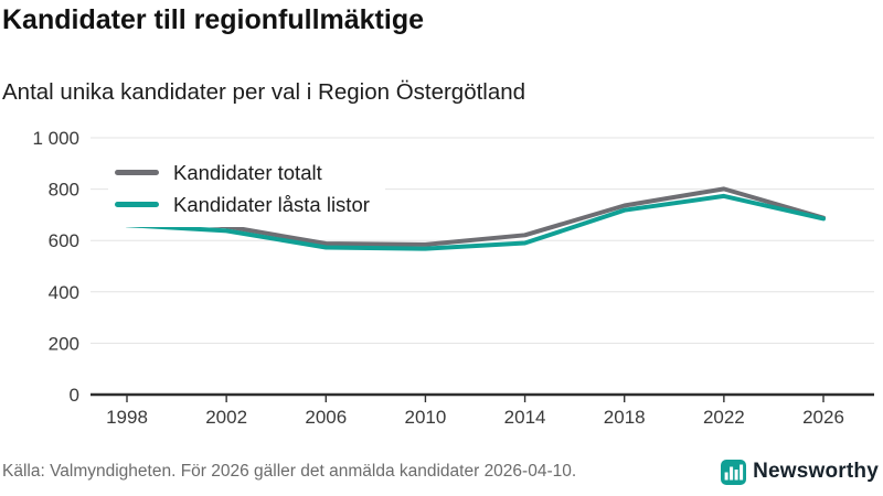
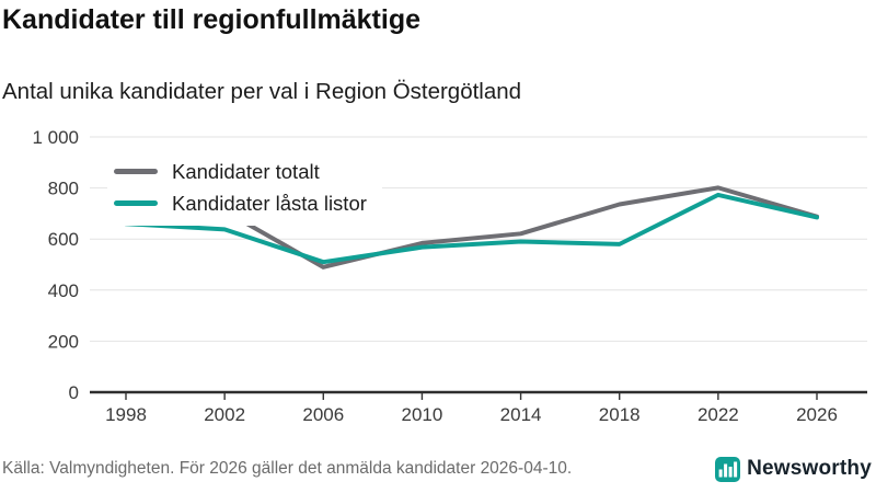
Kandidater totalt/2002: 660 -> 710
Kandidater totalt/2006: 590 -> 490
Kandidater låsta listor/2006: 570 -> 510
Kandidater låsta listor/2018: 720 -> 580
